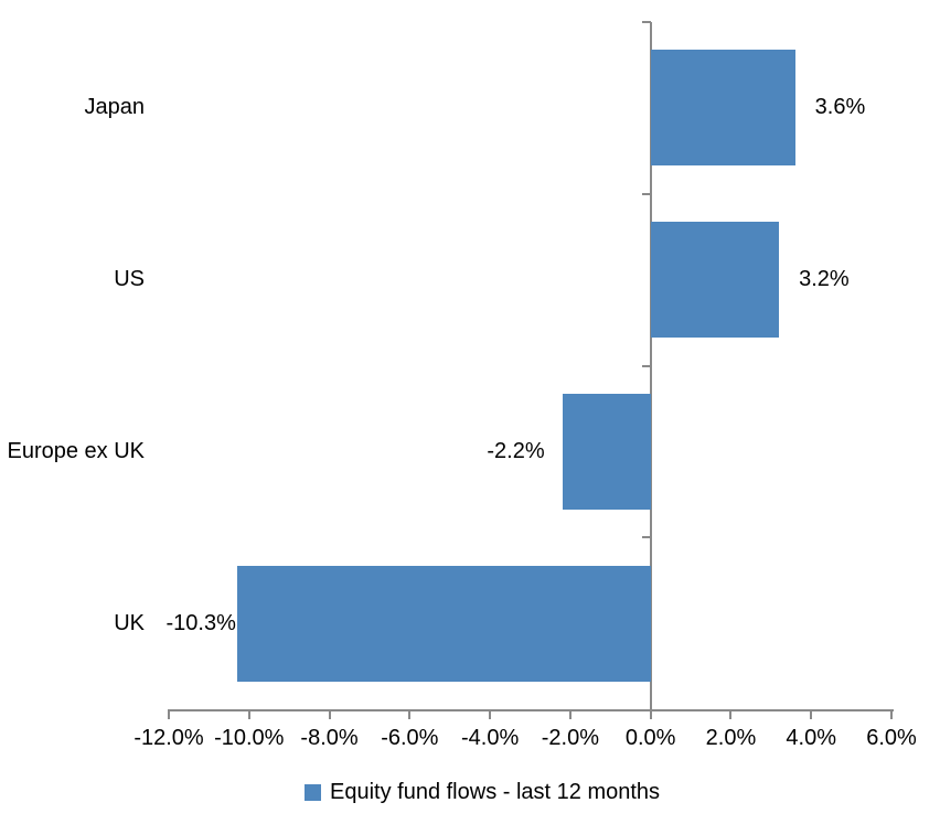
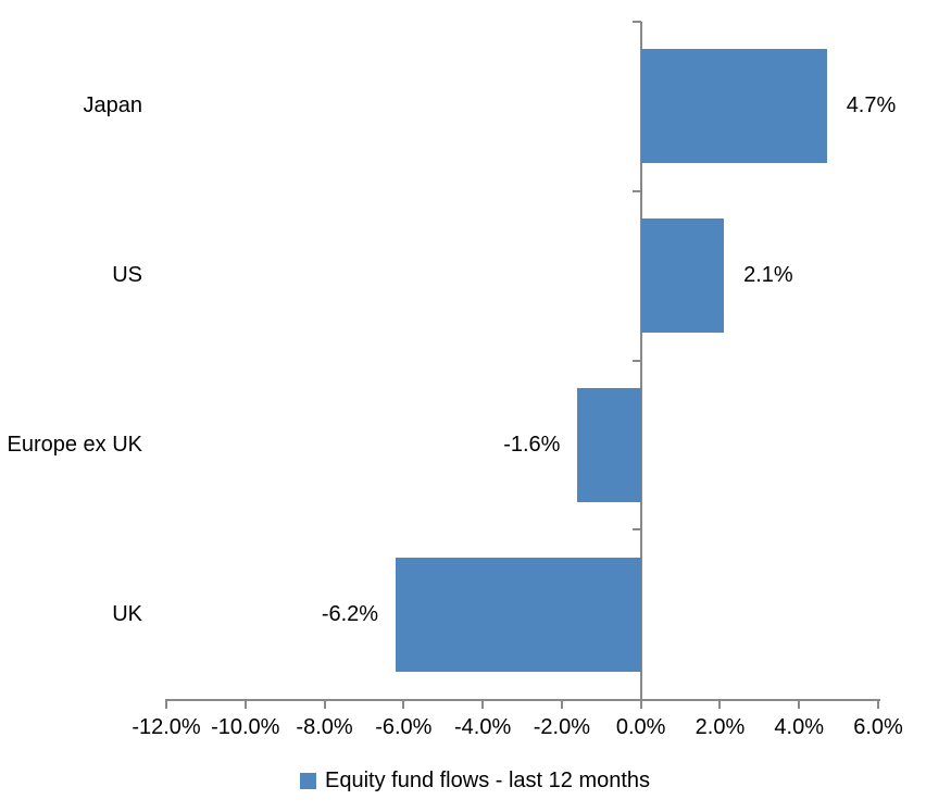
Japan: 3.6% -> 4.7%
US: 3.2% -> 2.1%
Europe ex UK: -2.2% -> -1.6%
UK: -10.3% -> -6.2%
